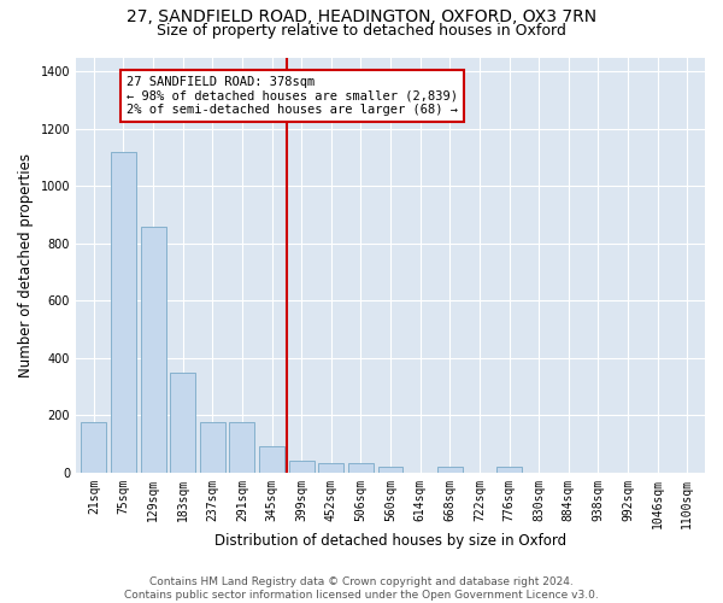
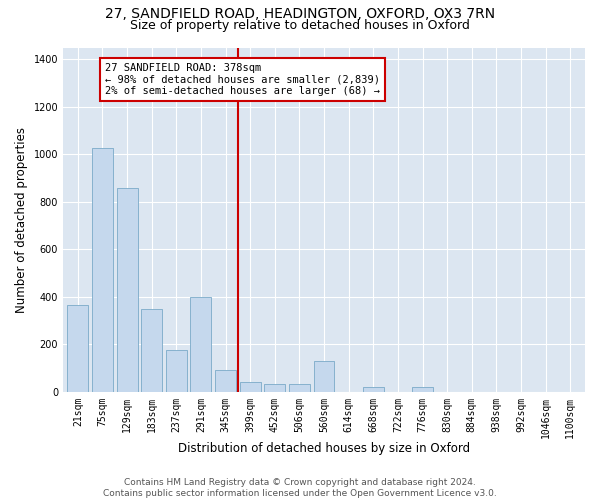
21sqm: 175 -> 365
75sqm: 1120 -> 1025
291sqm: 175 -> 400
560sqm: 22 -> 130
